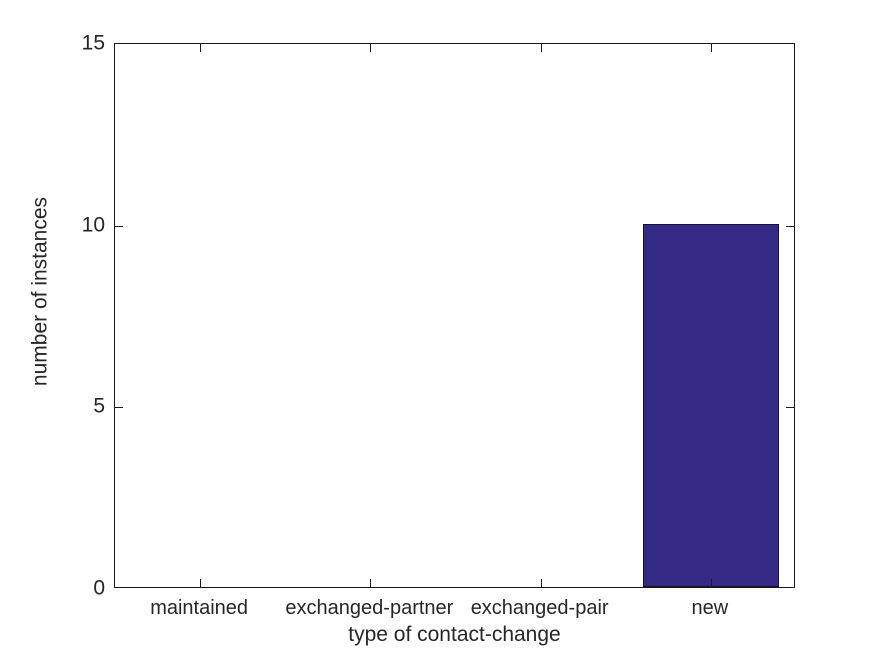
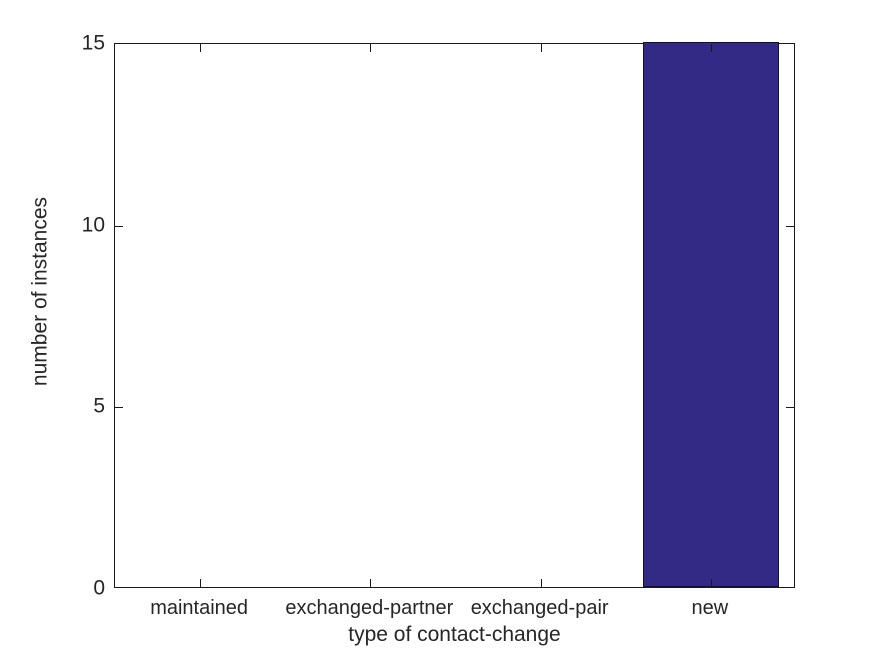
new: 10 -> 15
